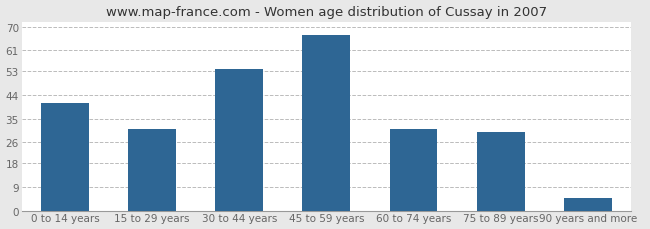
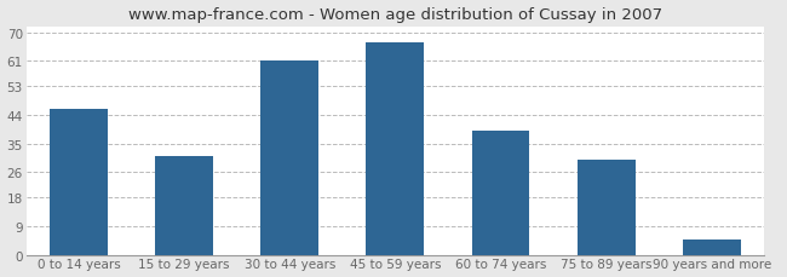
0 to 14 years: 41 -> 46
30 to 44 years: 54 -> 61
60 to 74 years: 31 -> 39
